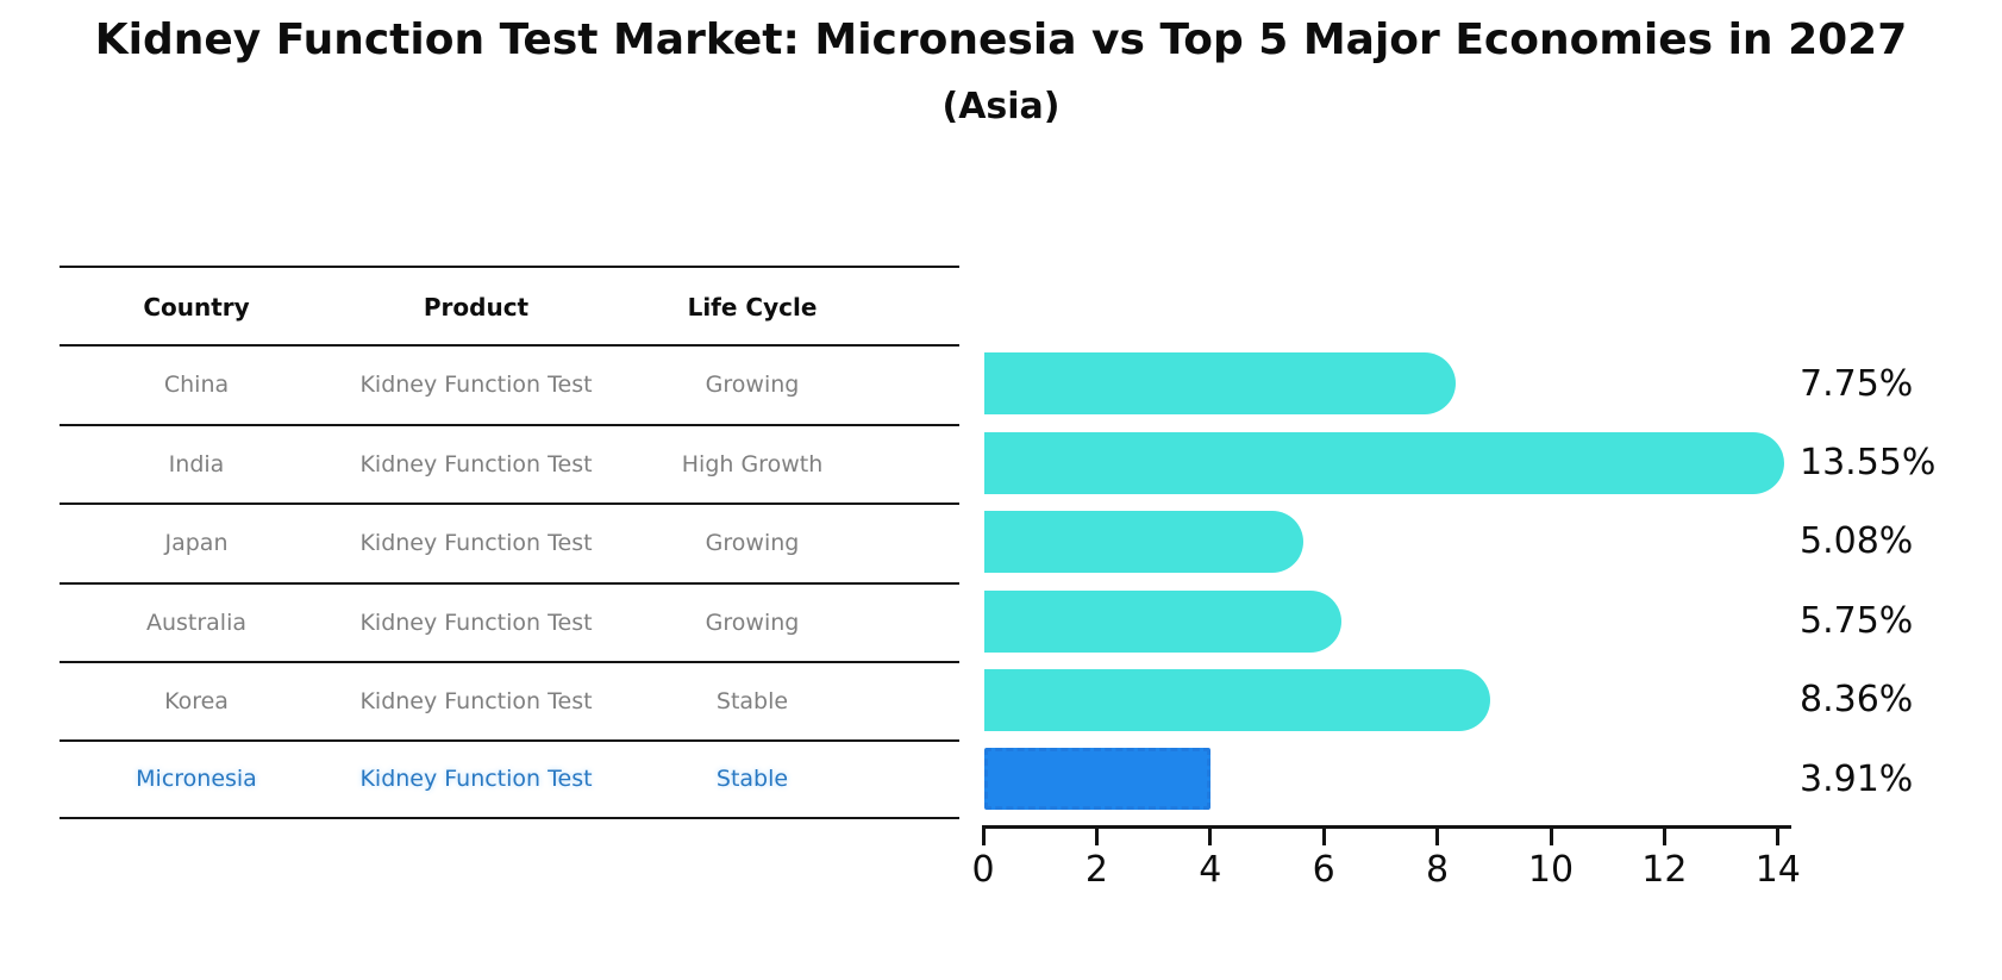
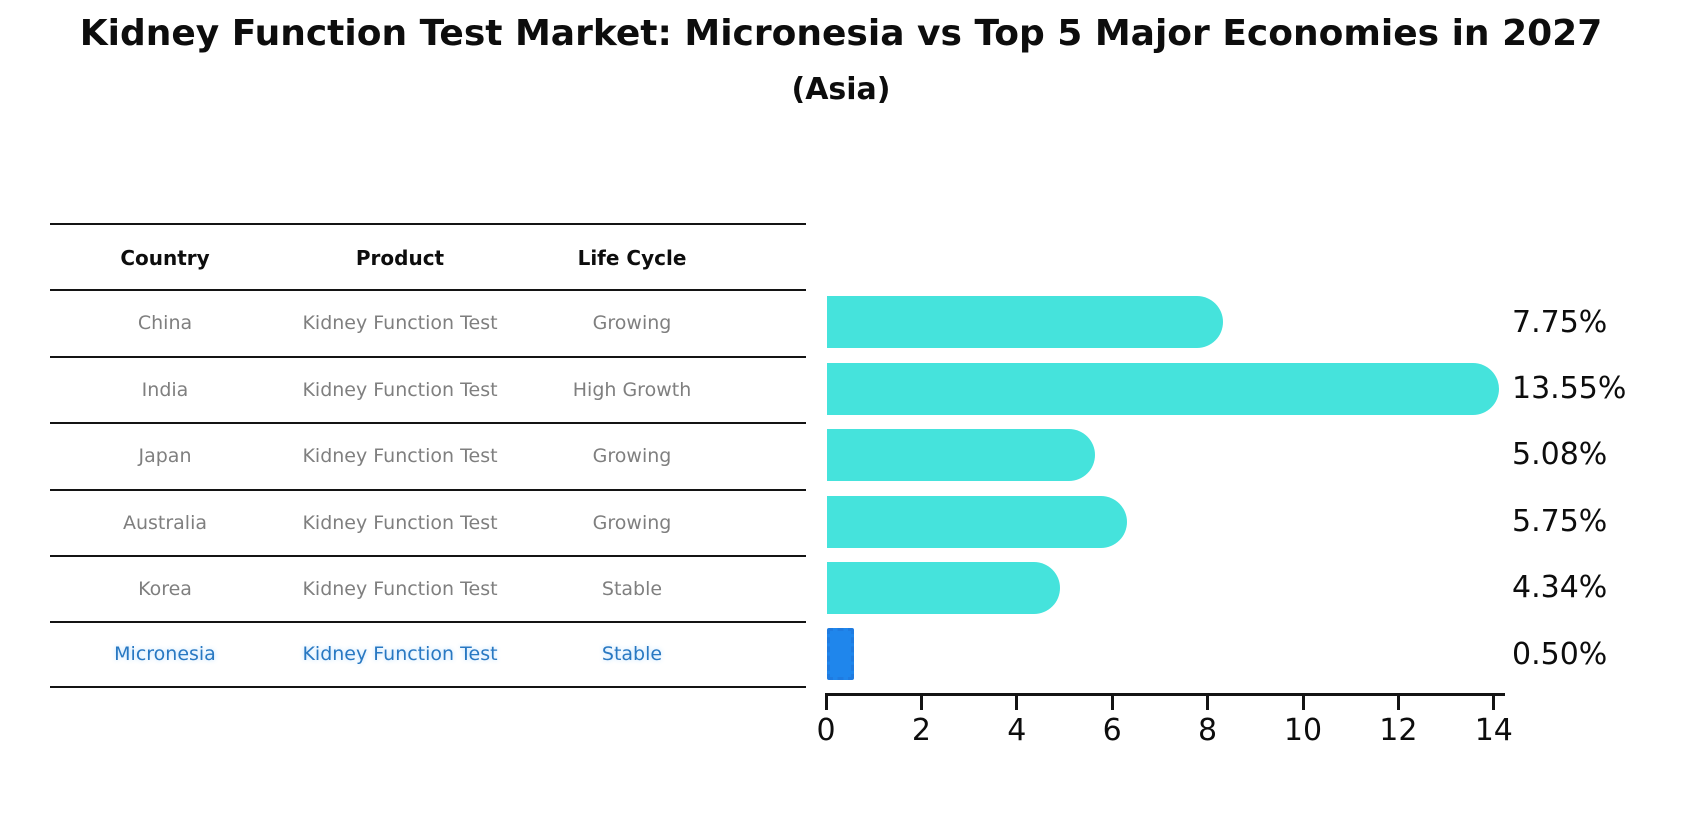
Korea: 8.36% -> 4.34%
Micronesia: 3.91% -> 0.50%
